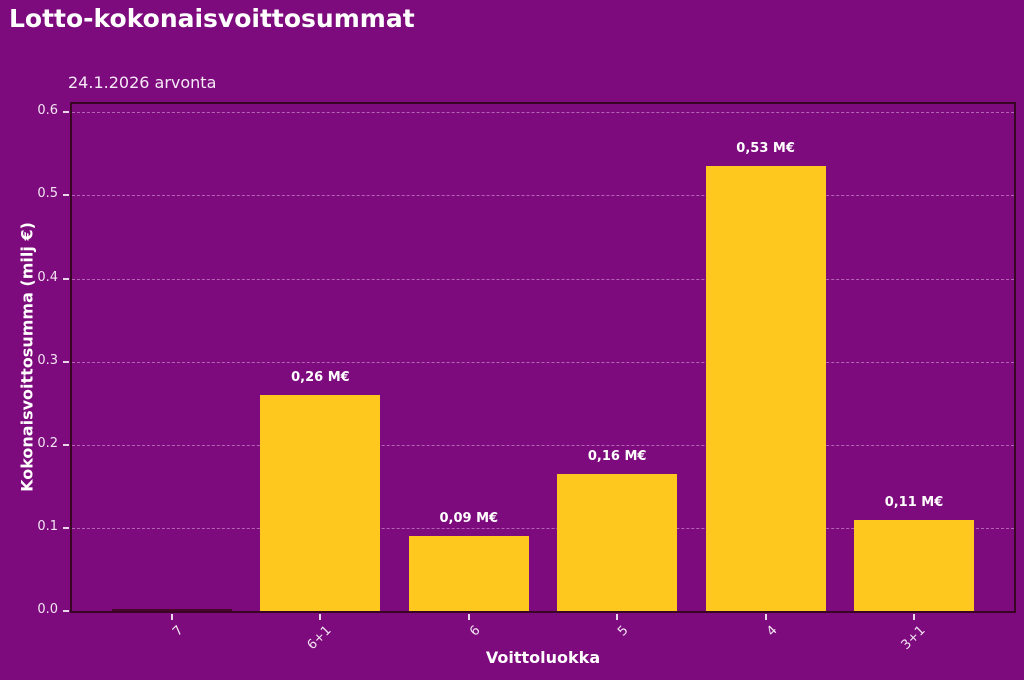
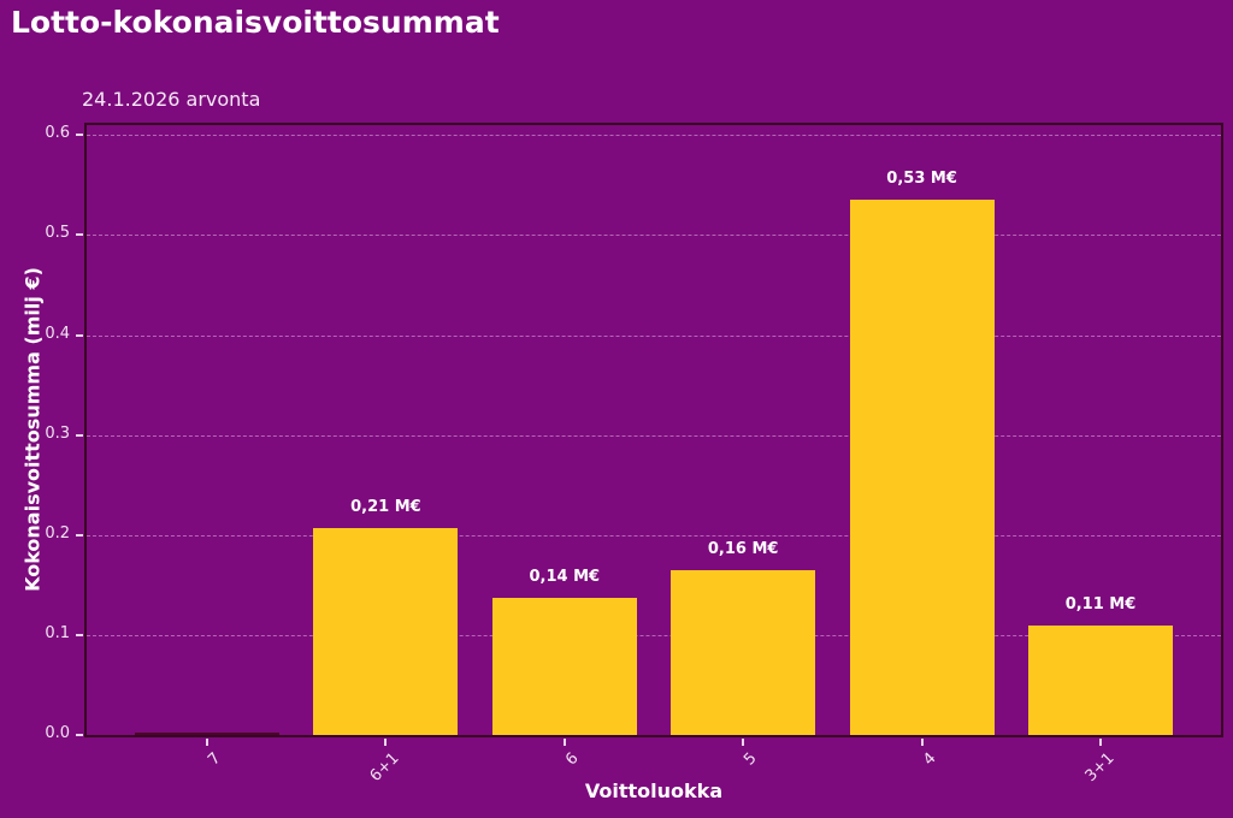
6+1: 0,26 -> 0,21
6: 0,09 -> 0,14
